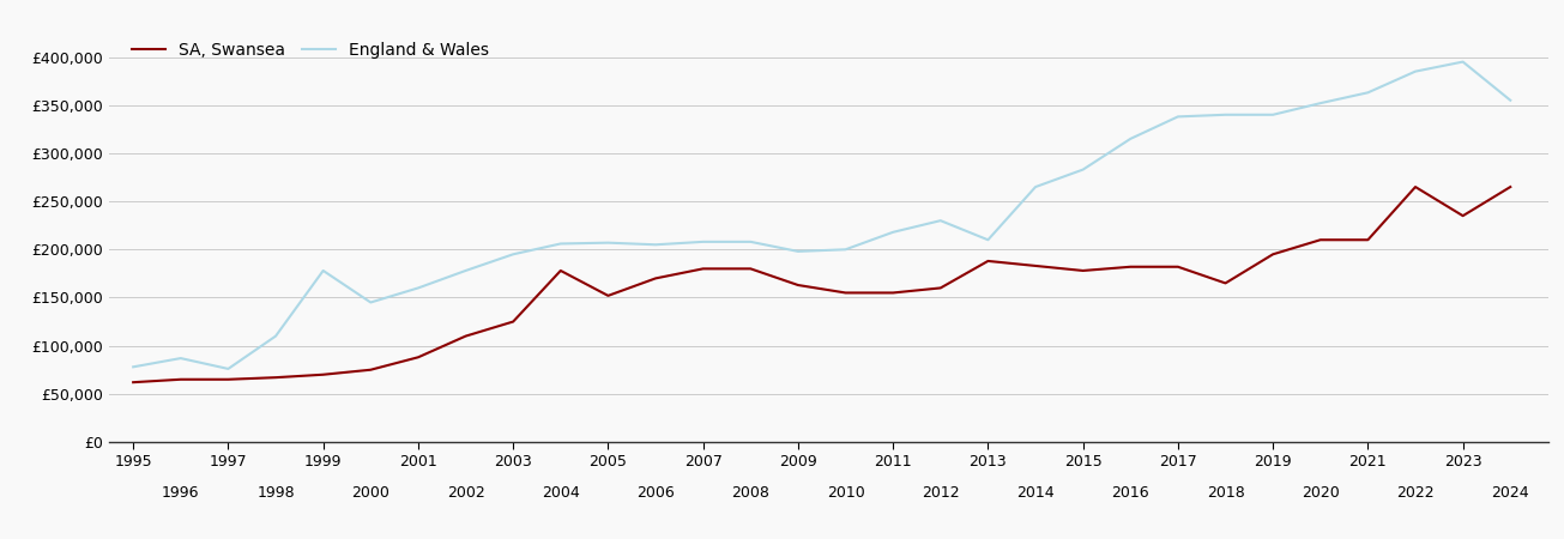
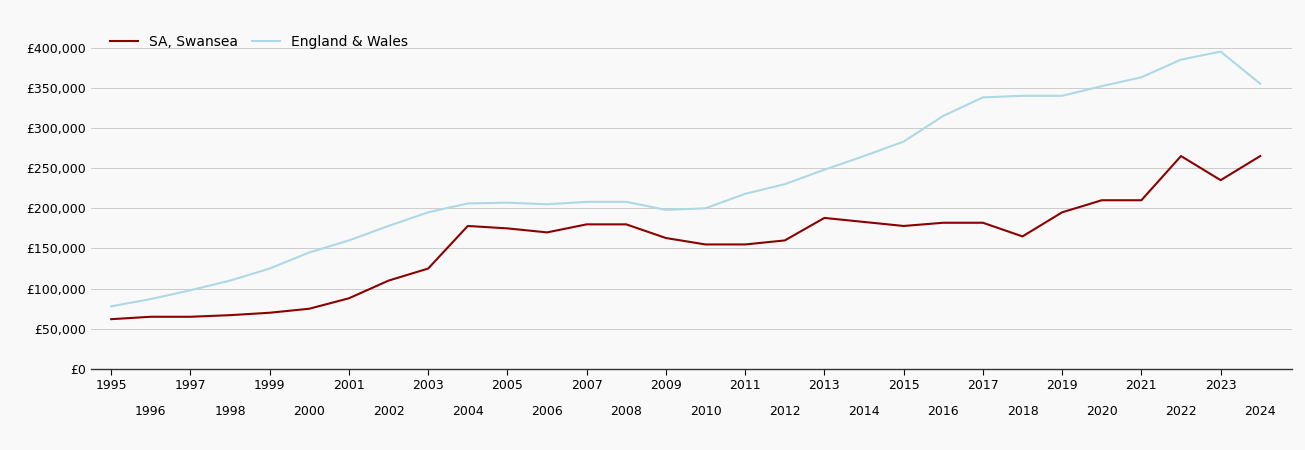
England & Wales/1997: £76,000 -> £98,000
England & Wales/1999: £178,000 -> £125,000
SA, Swansea/2005: £152,000 -> £175,000
England & Wales/2013: £210,000 -> £248,000
